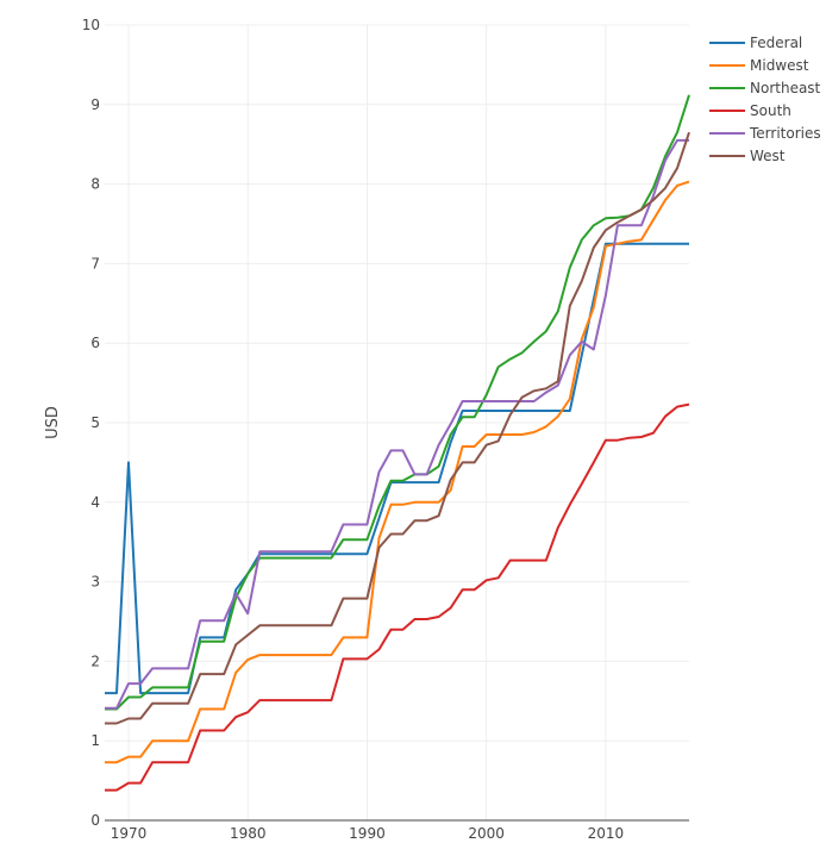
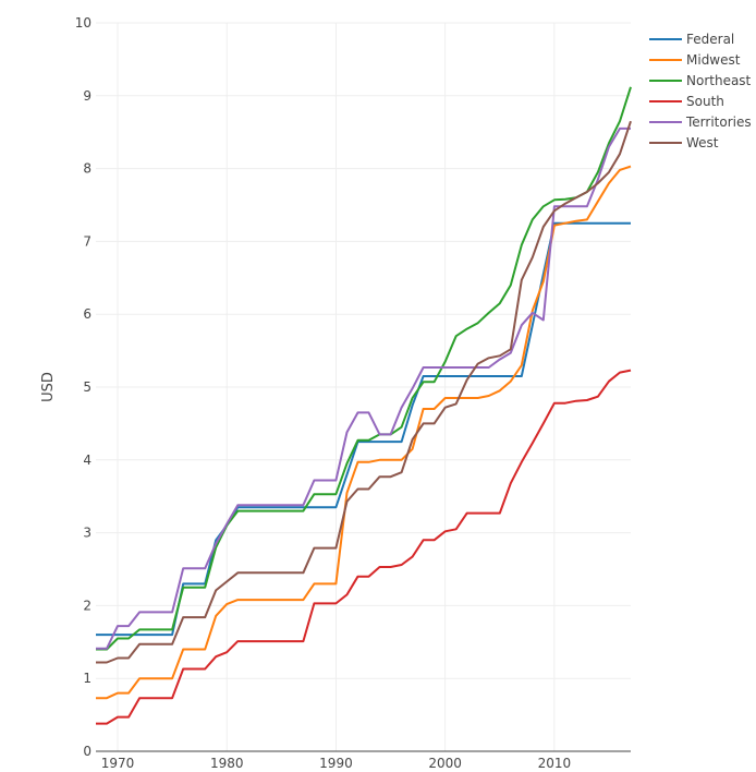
Federal/1970: 4.5 -> 1.6
Territories/1980: 2.6 -> 3.1
Territories/2010: 6.6 -> 7.5
